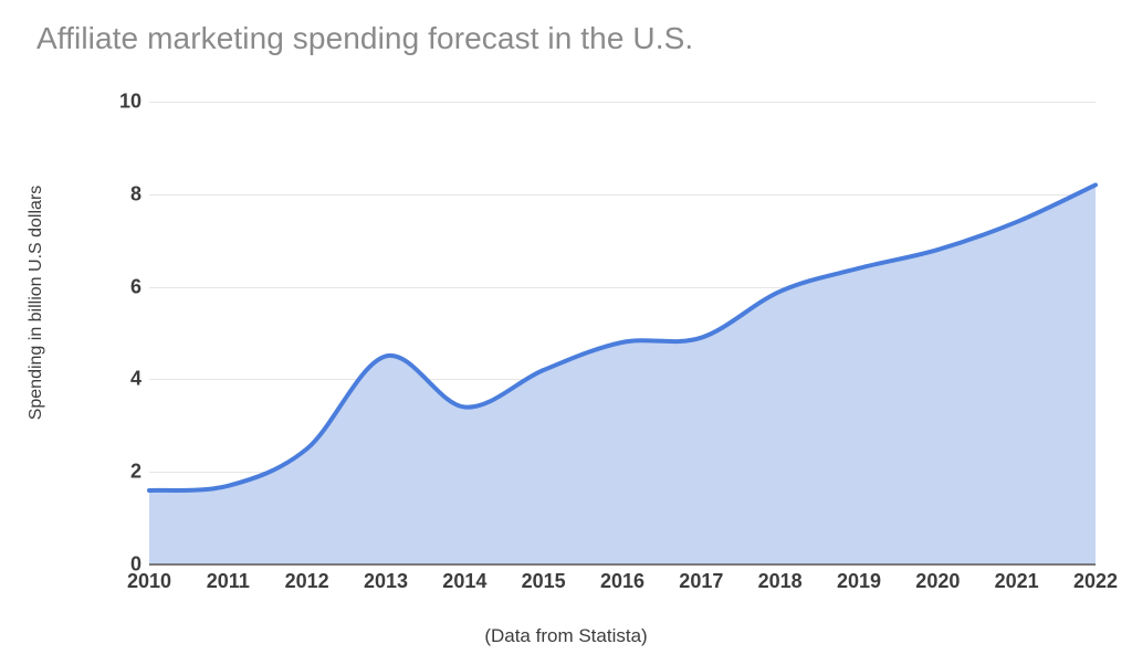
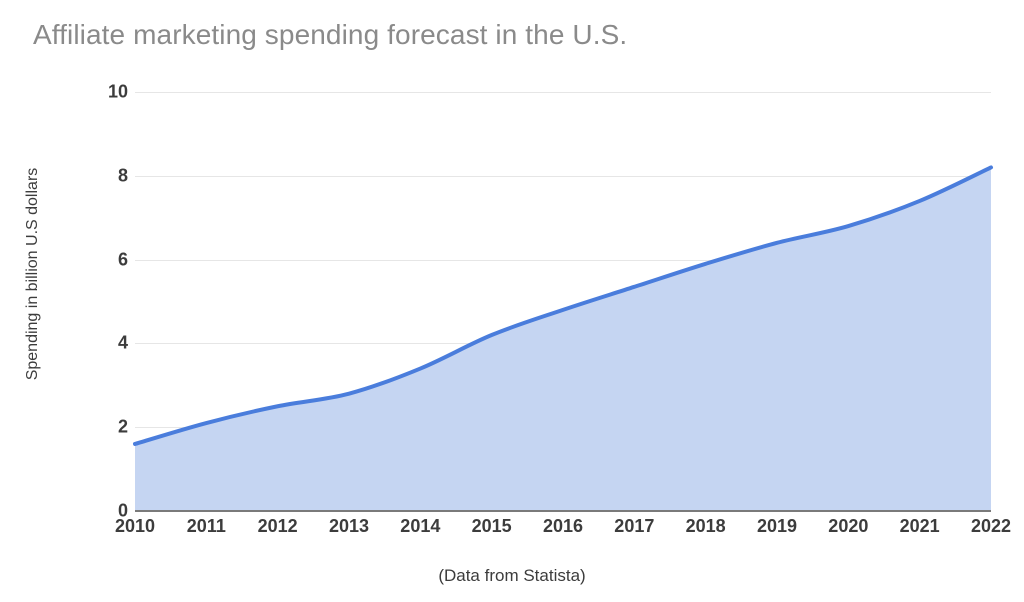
2011: 1.7 -> 2.1
2013: 4.5 -> 2.8
2017: 4.9 -> 5.3
